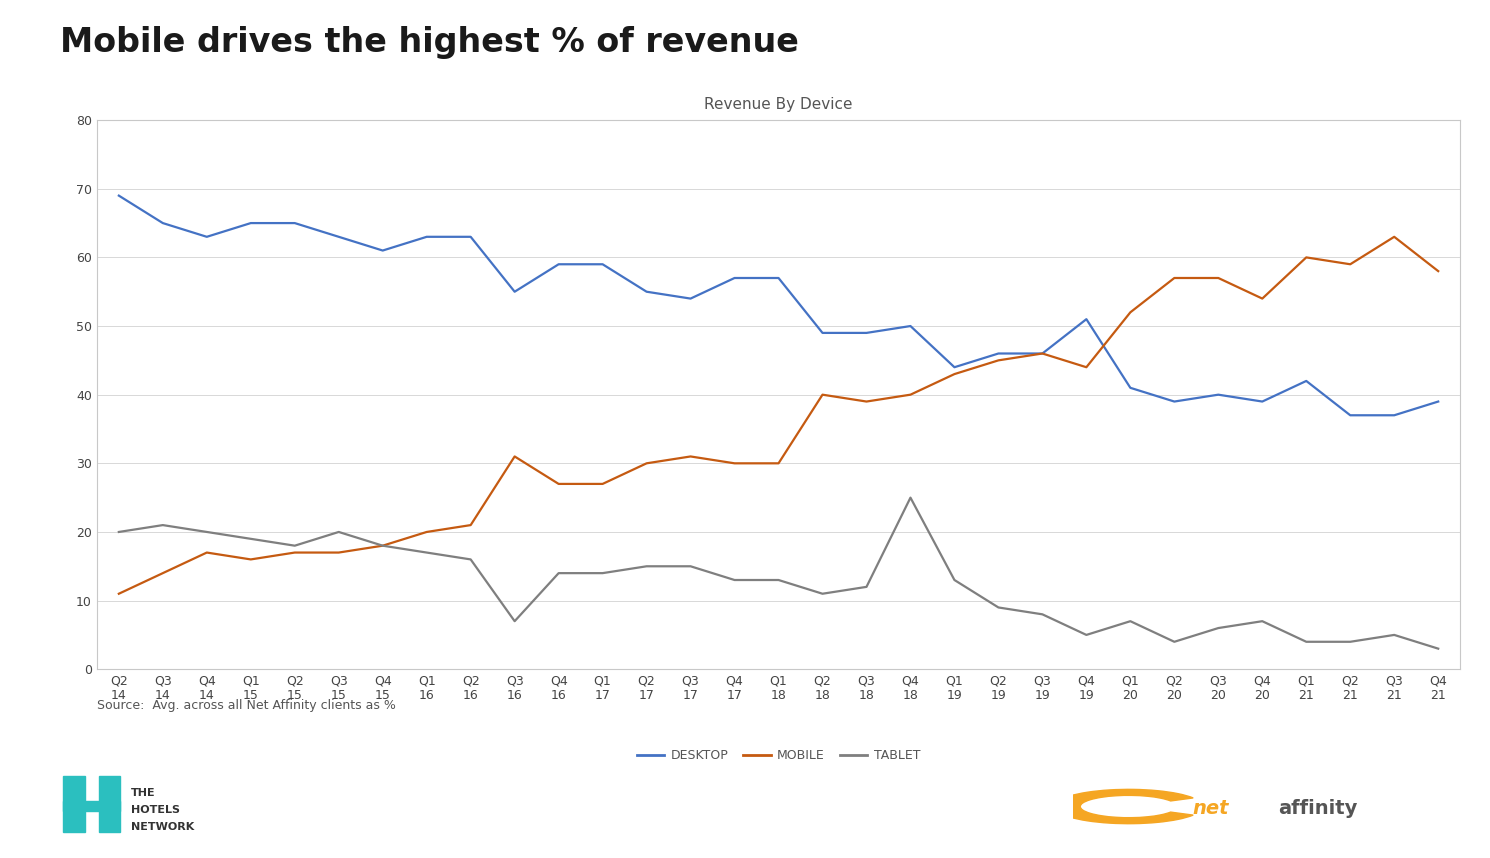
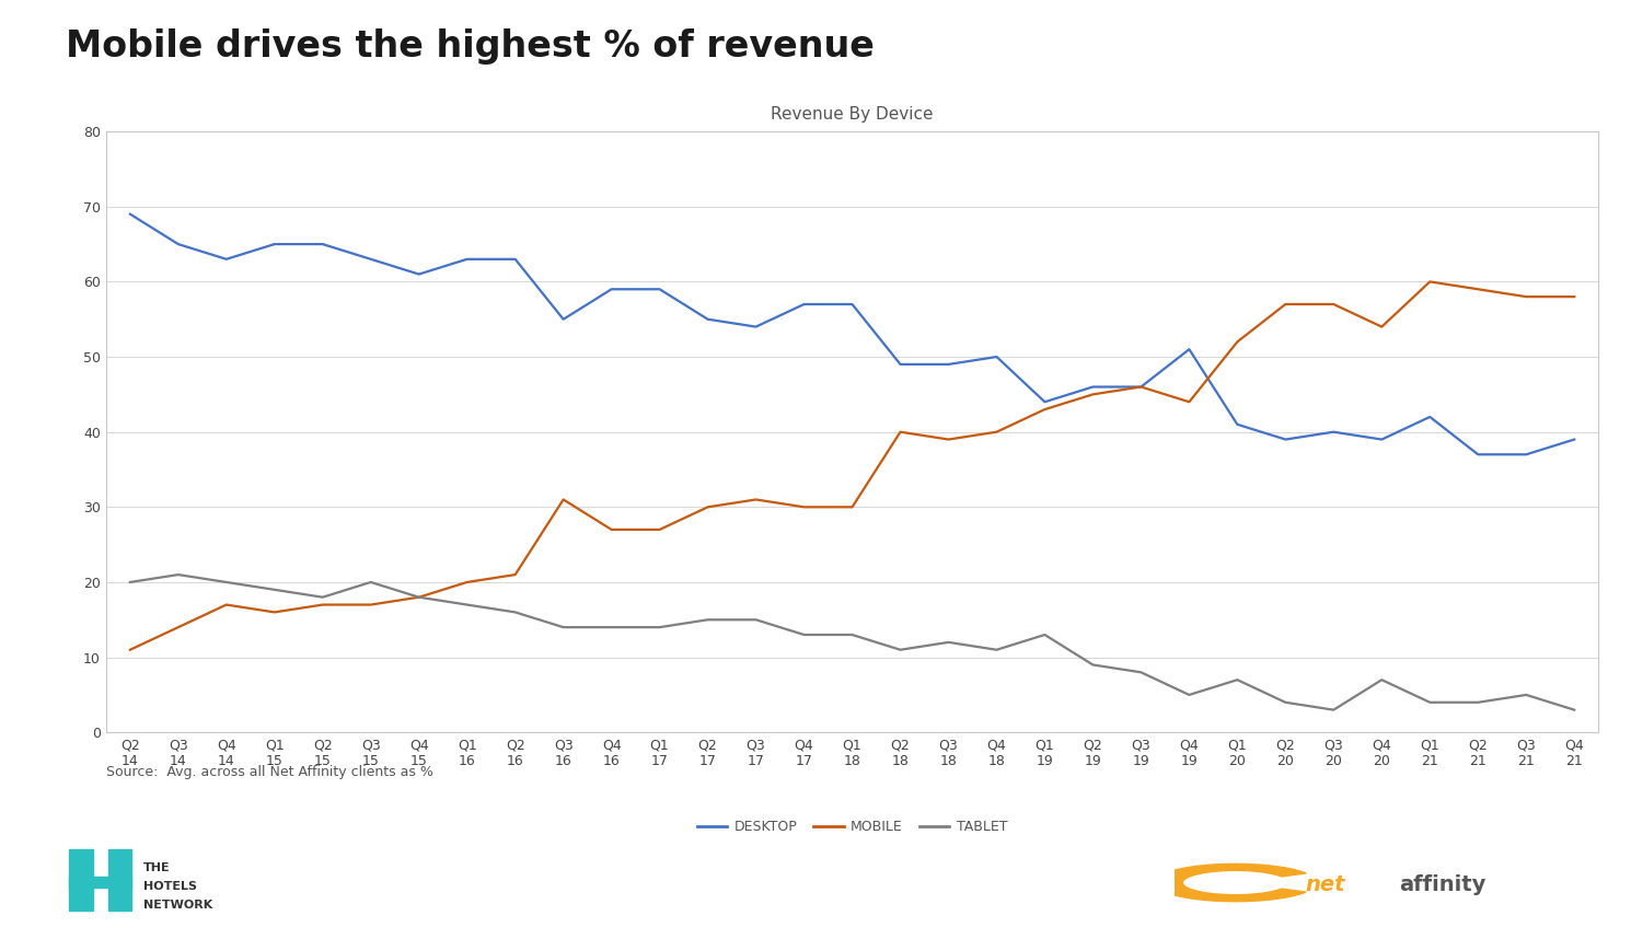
TABLET/Q3 16: 7 -> 14
TABLET/Q4 18: 25 -> 11
TABLET/Q3 20: 6 -> 3
MOBILE/Q3 21: 63 -> 58
